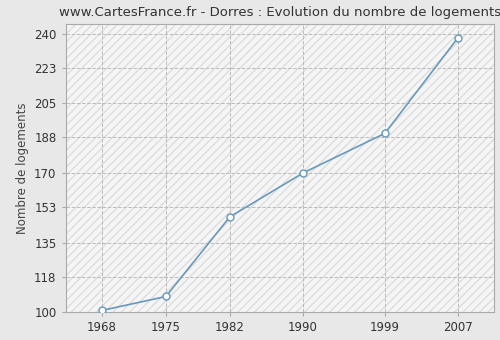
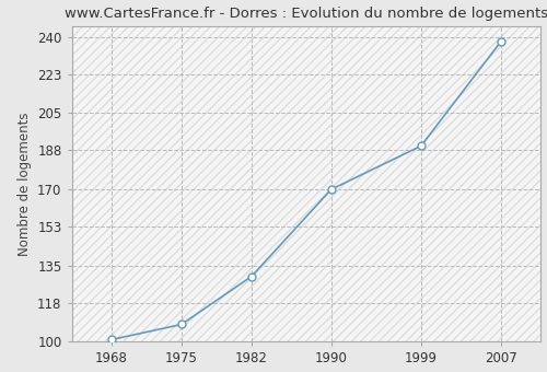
1982: 148 -> 130
